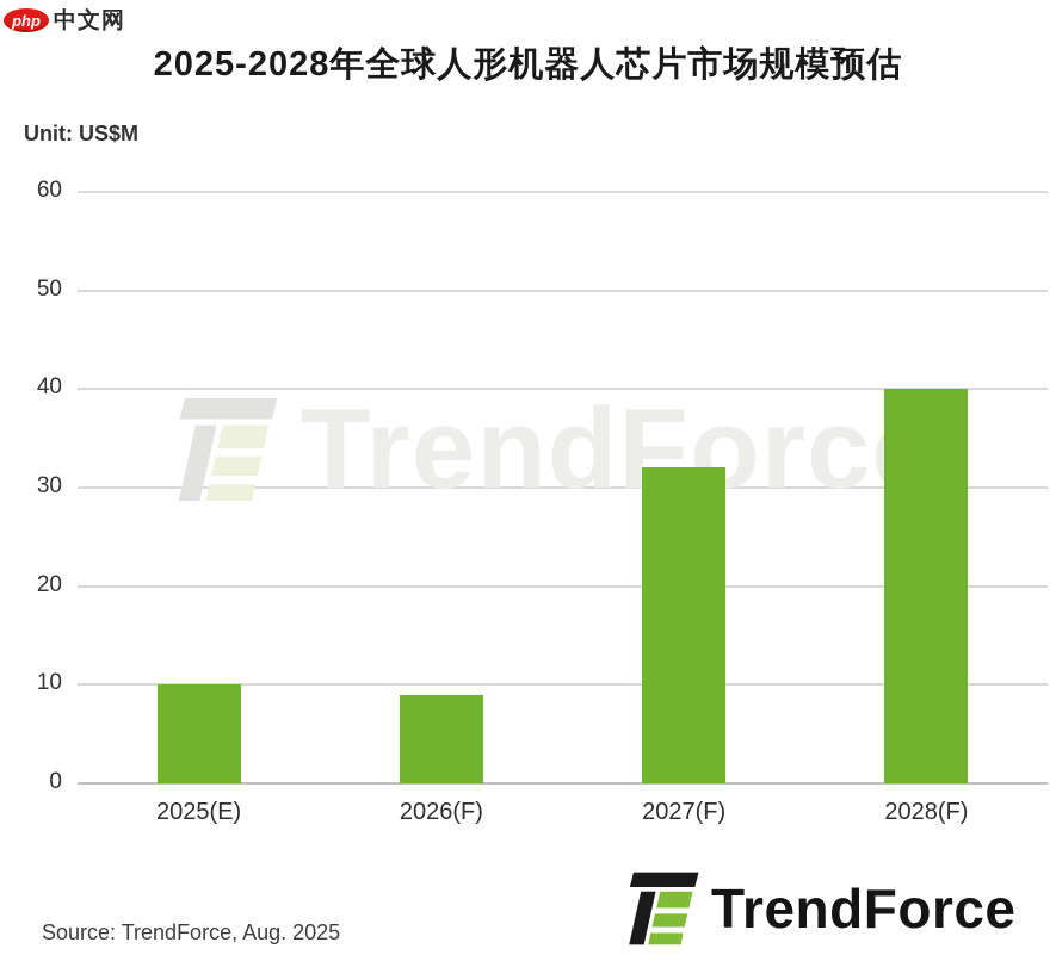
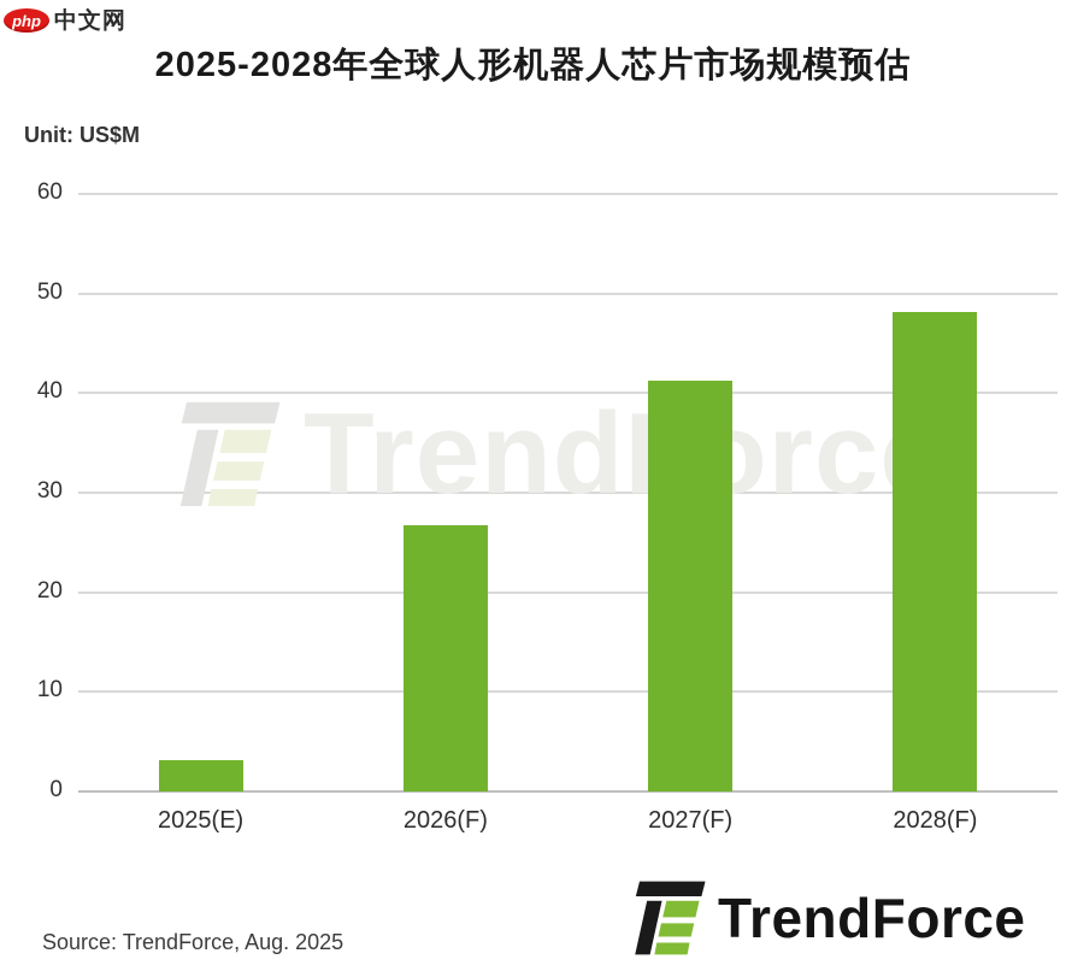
2025(E): 10 -> 3
2026(F): 9 -> 27
2027(F): 32 -> 41
2028(F): 40 -> 48
